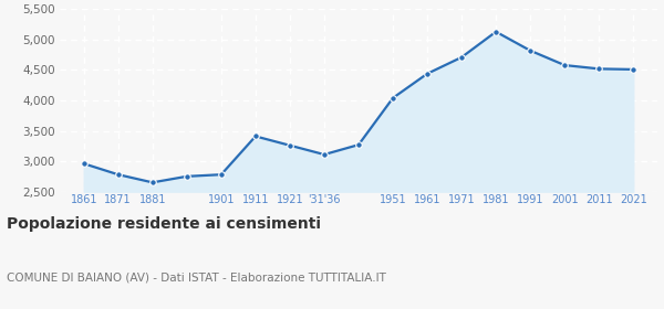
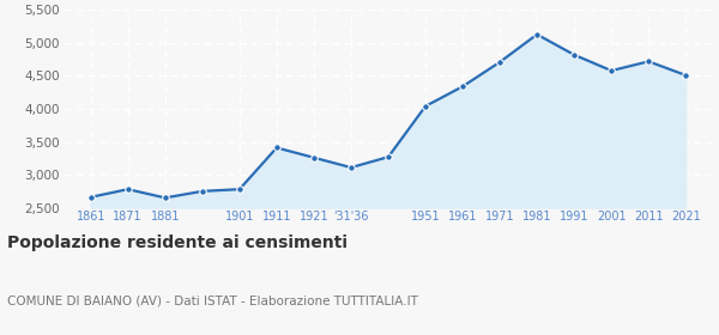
1861: 2,960 -> 2,660
1961: 4,440 -> 4,340
2011: 4,520 -> 4,720
